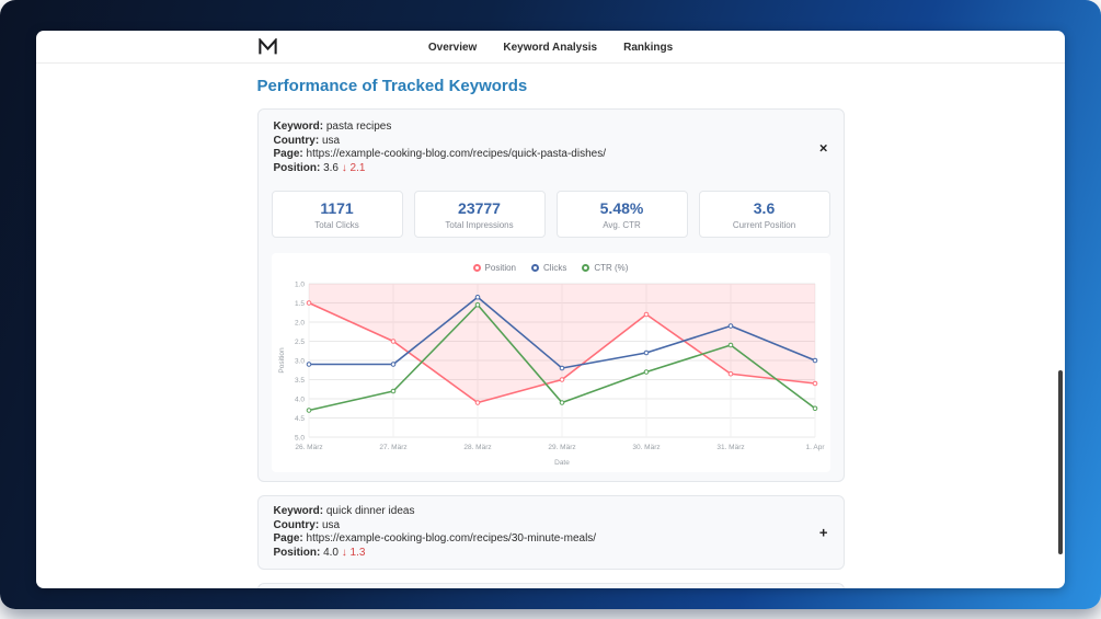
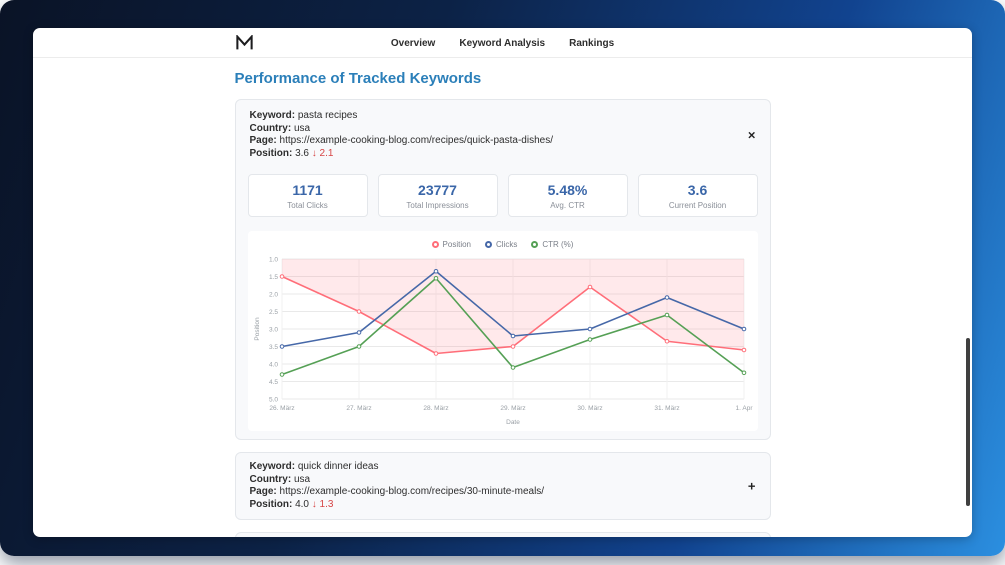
Clicks/26. März: 3.1 -> 3.5
CTR (%)/27. März: 3.8 -> 3.5
Position/28. März: 4.1 -> 3.7
Clicks/30. März: 2.8 -> 3.0
